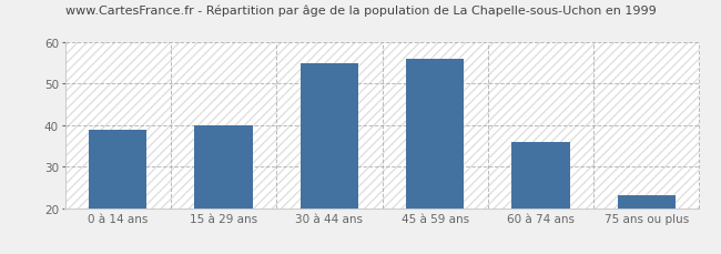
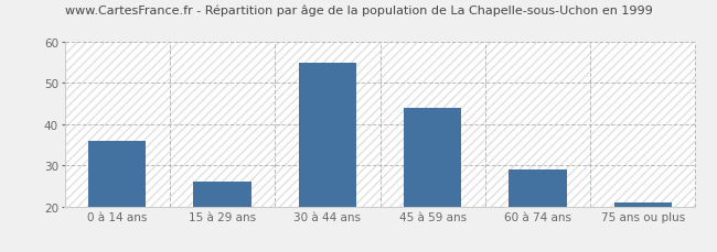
0 à 14 ans: 39 -> 36
15 à 29 ans: 40 -> 26
45 à 59 ans: 56 -> 44
60 à 74 ans: 36 -> 29
75 ans ou plus: 23 -> 21
